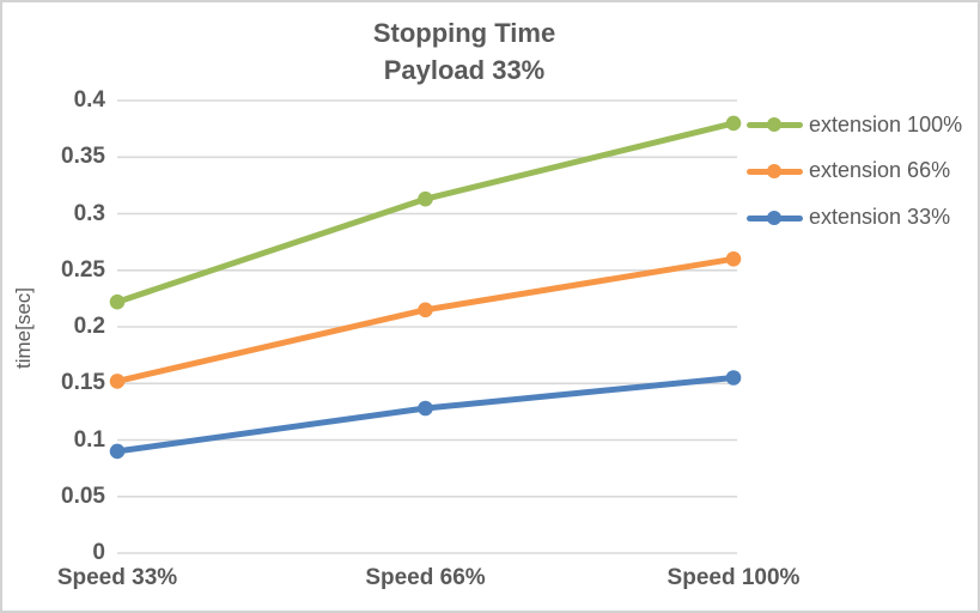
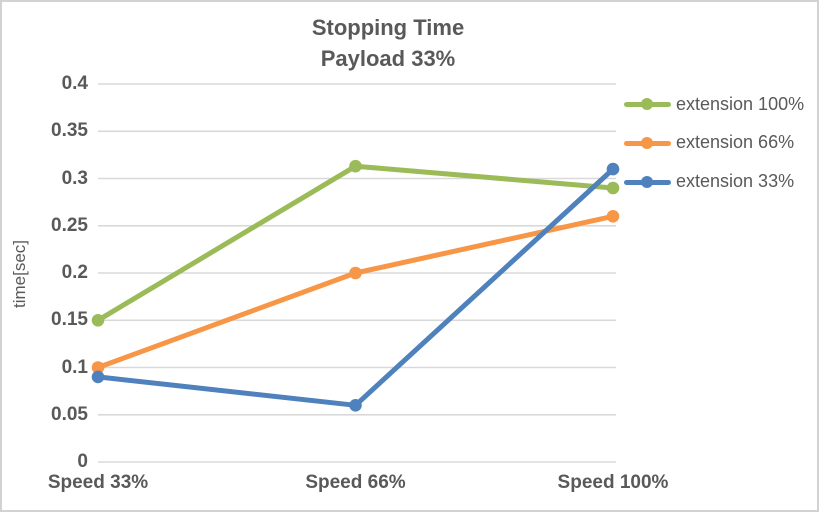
extension 100%/Speed 33%: 0.22 -> 0.15
extension 66%/Speed 33%: 0.15 -> 0.10
extension 66%/Speed 66%: 0.21 -> 0.20
extension 33%/Speed 66%: 0.13 -> 0.06
extension 100%/Speed 100%: 0.38 -> 0.29
extension 33%/Speed 100%: 0.15 -> 0.31
